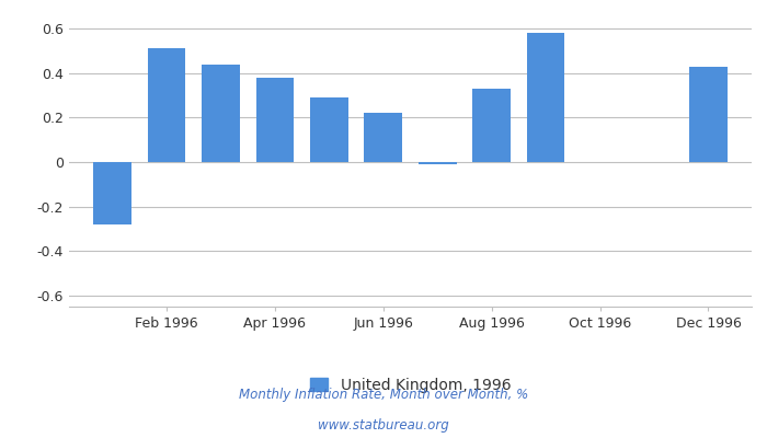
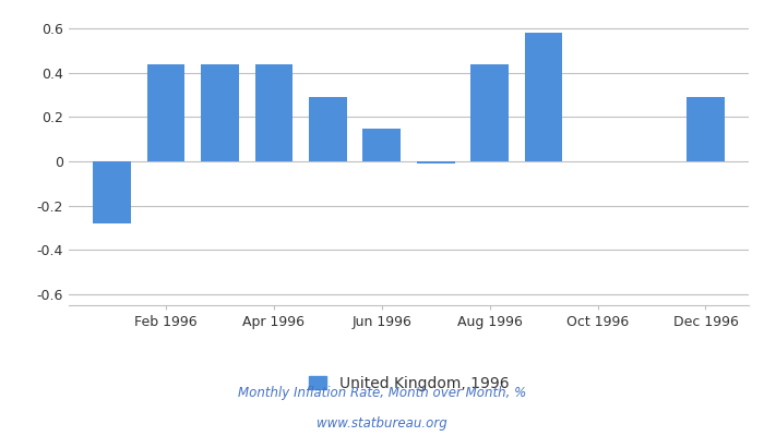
Feb 1996: 0.51 -> 0.44
Apr 1996: 0.38 -> 0.44
Jun 1996: 0.22 -> 0.15
Aug 1996: 0.33 -> 0.44
Dec 1996: 0.43 -> 0.29
